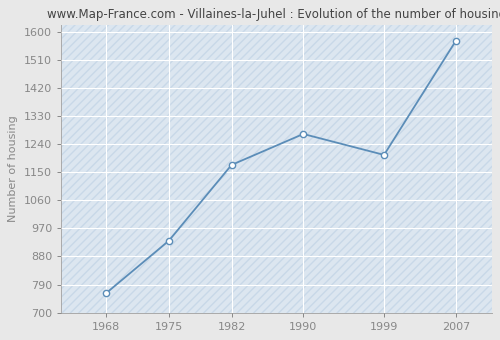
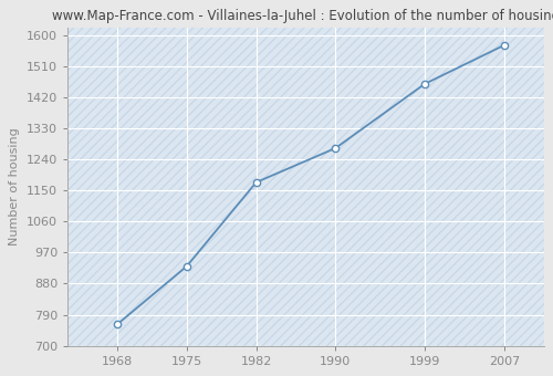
1999: 1205 -> 1458
